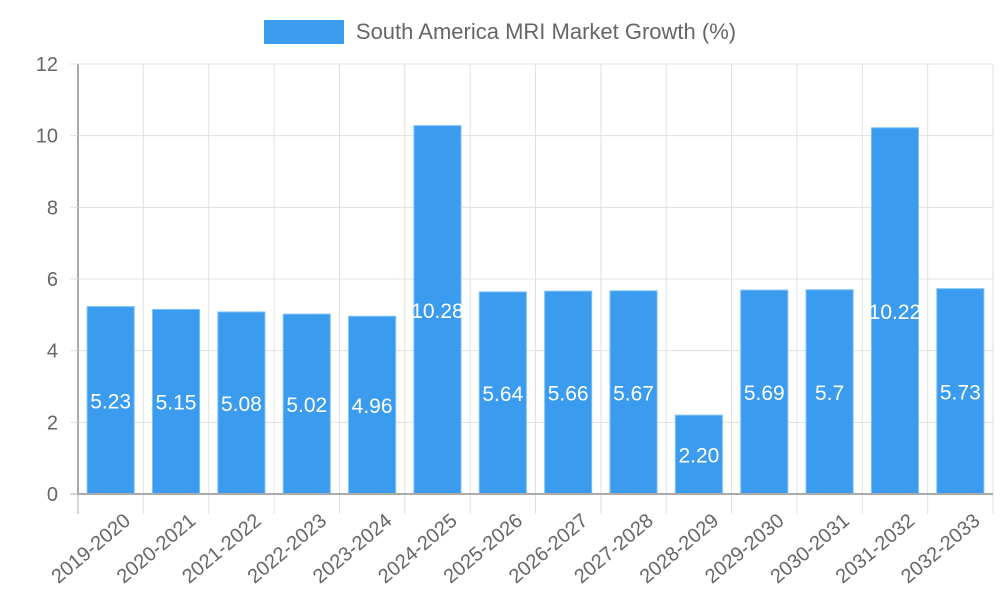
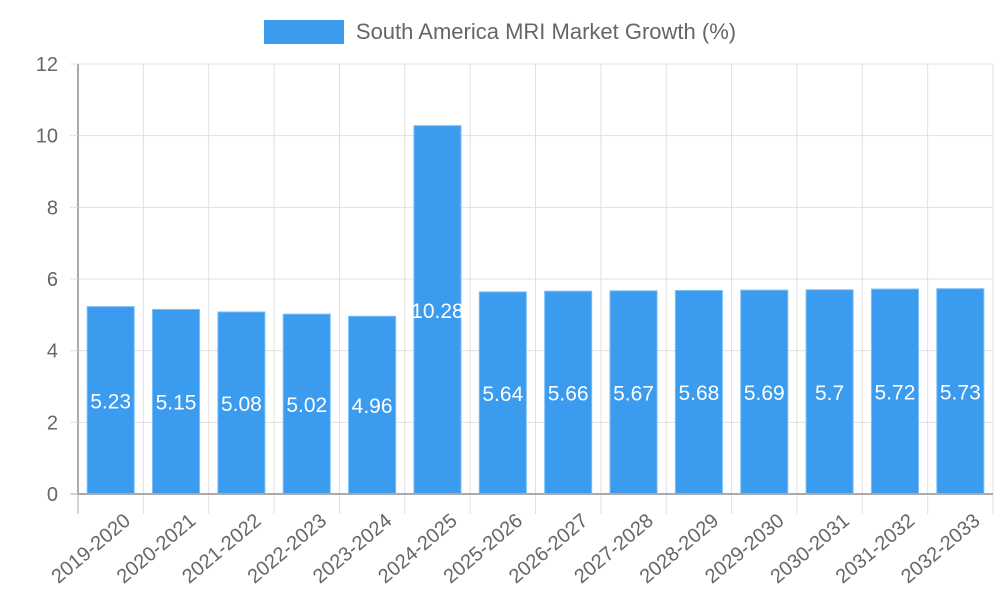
2028-2029: 2.20 -> 5.68
2031-2032: 10.22 -> 5.72
